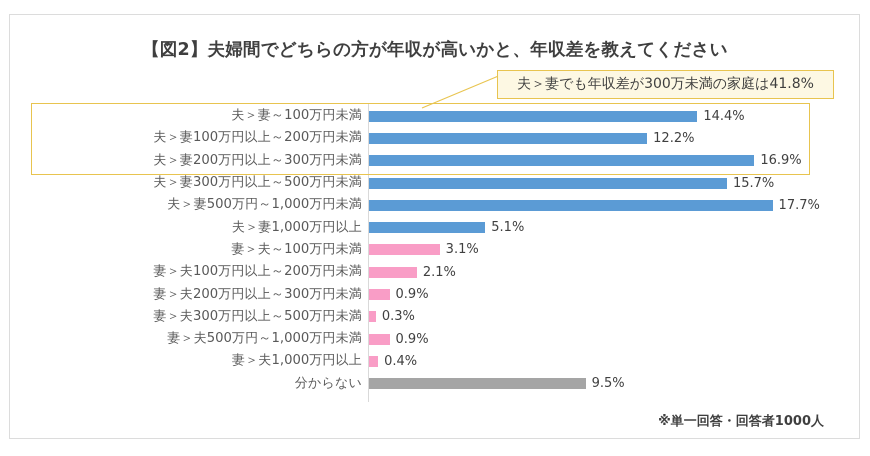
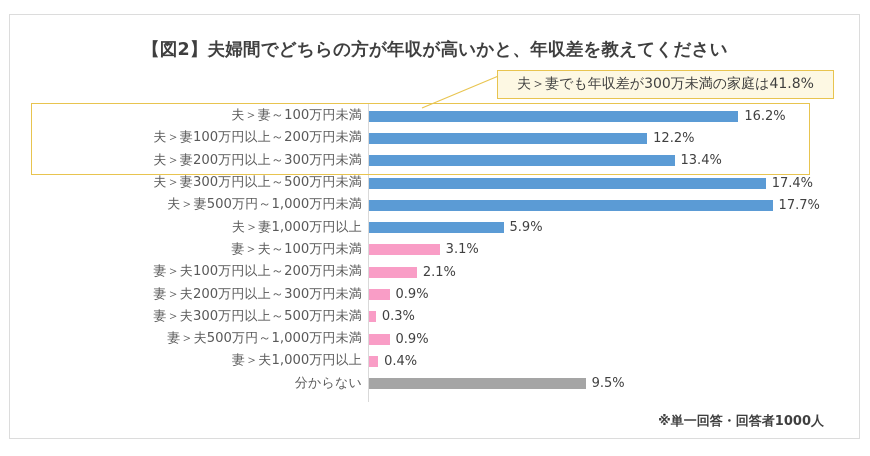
夫＞妻～100万円未満: 14.4% -> 16.2%
夫＞妻200万円以上～300万円未満: 16.9% -> 13.4%
夫＞妻300万円以上～500万円未満: 15.7% -> 17.4%
夫＞妻1,000万円以上: 5.1% -> 5.9%
